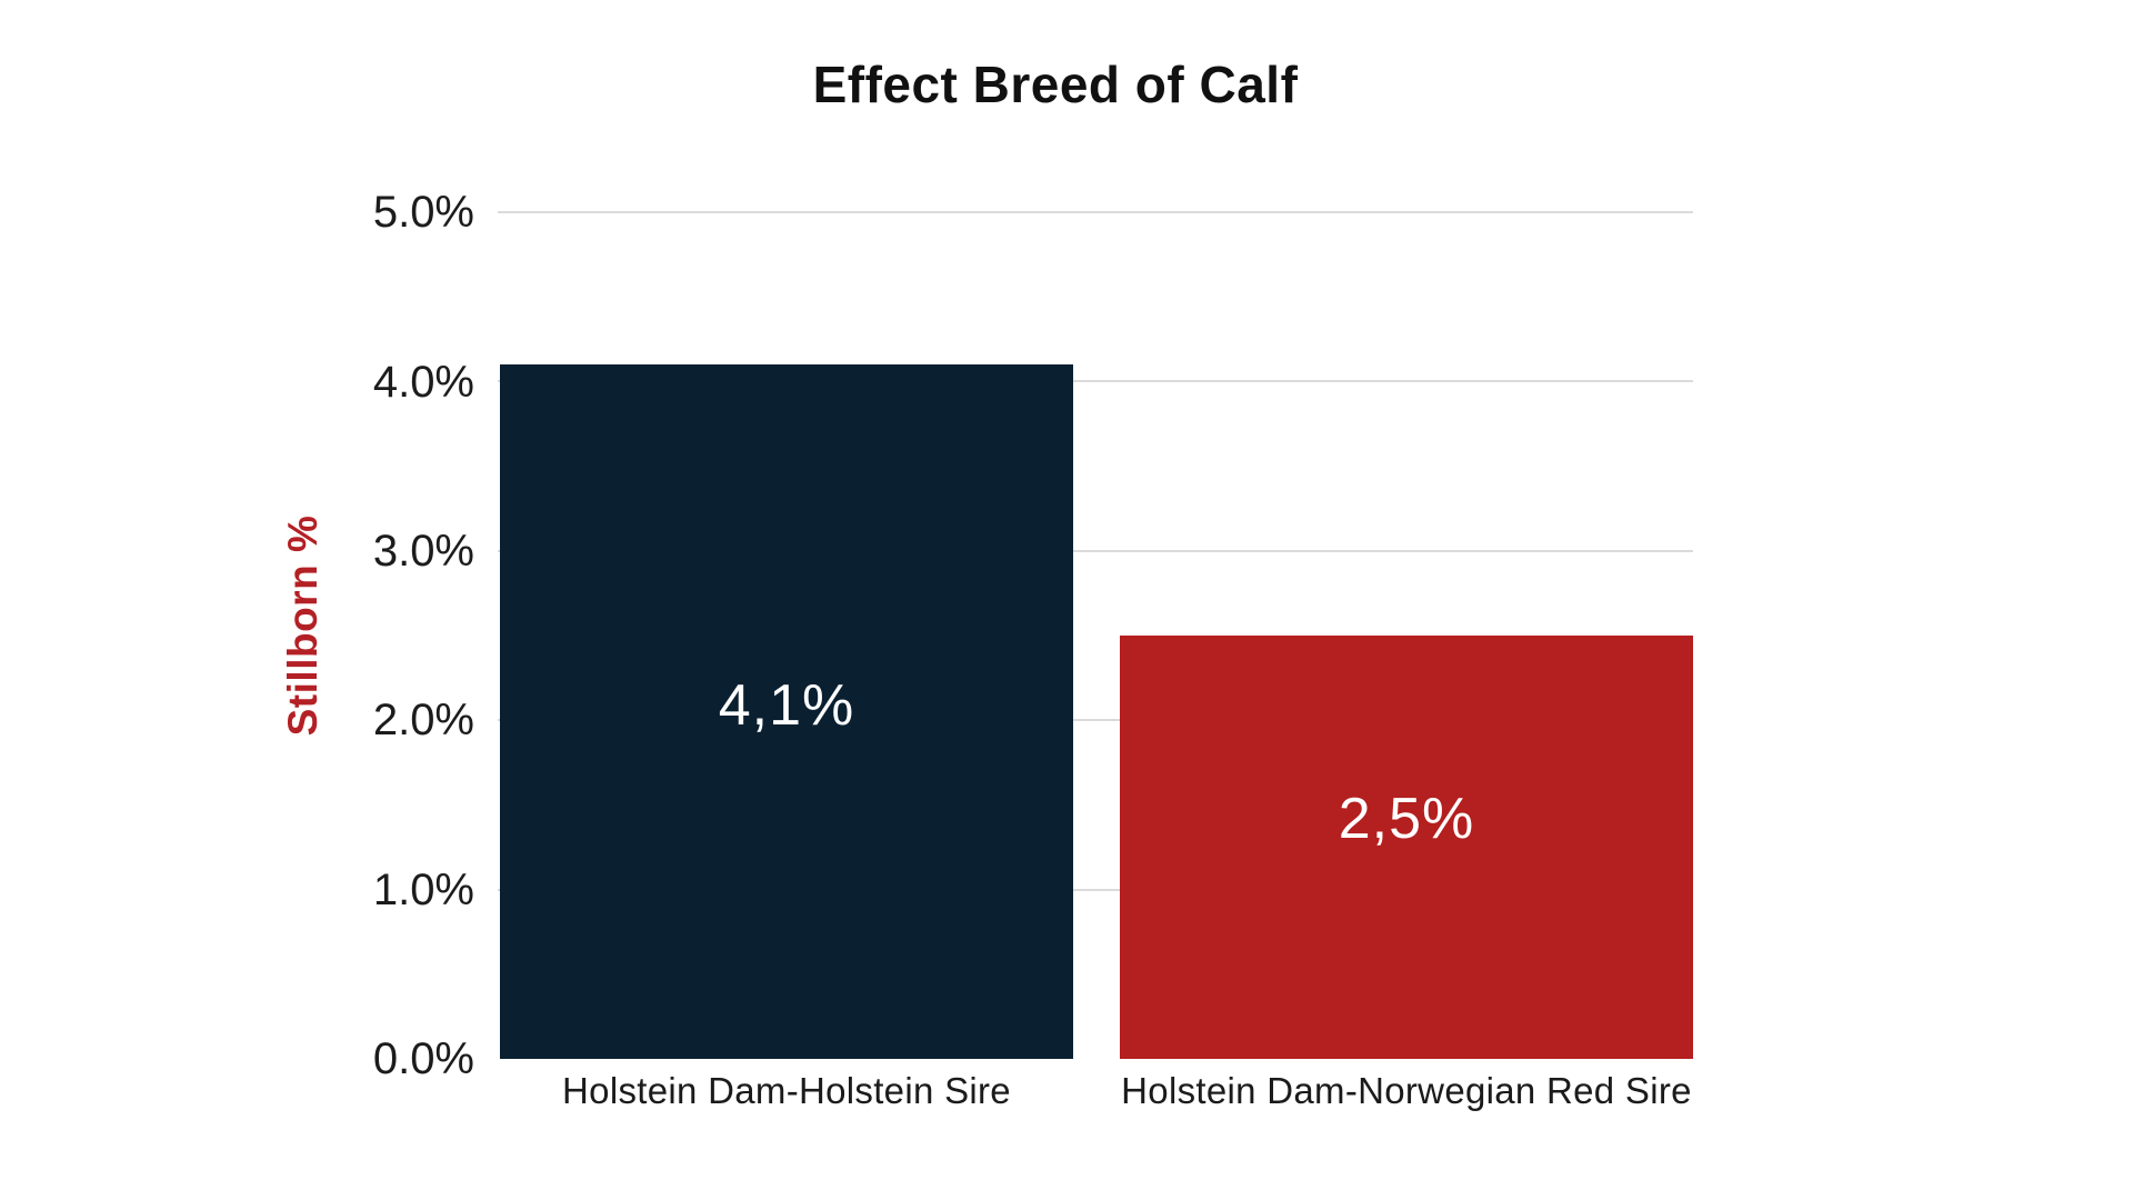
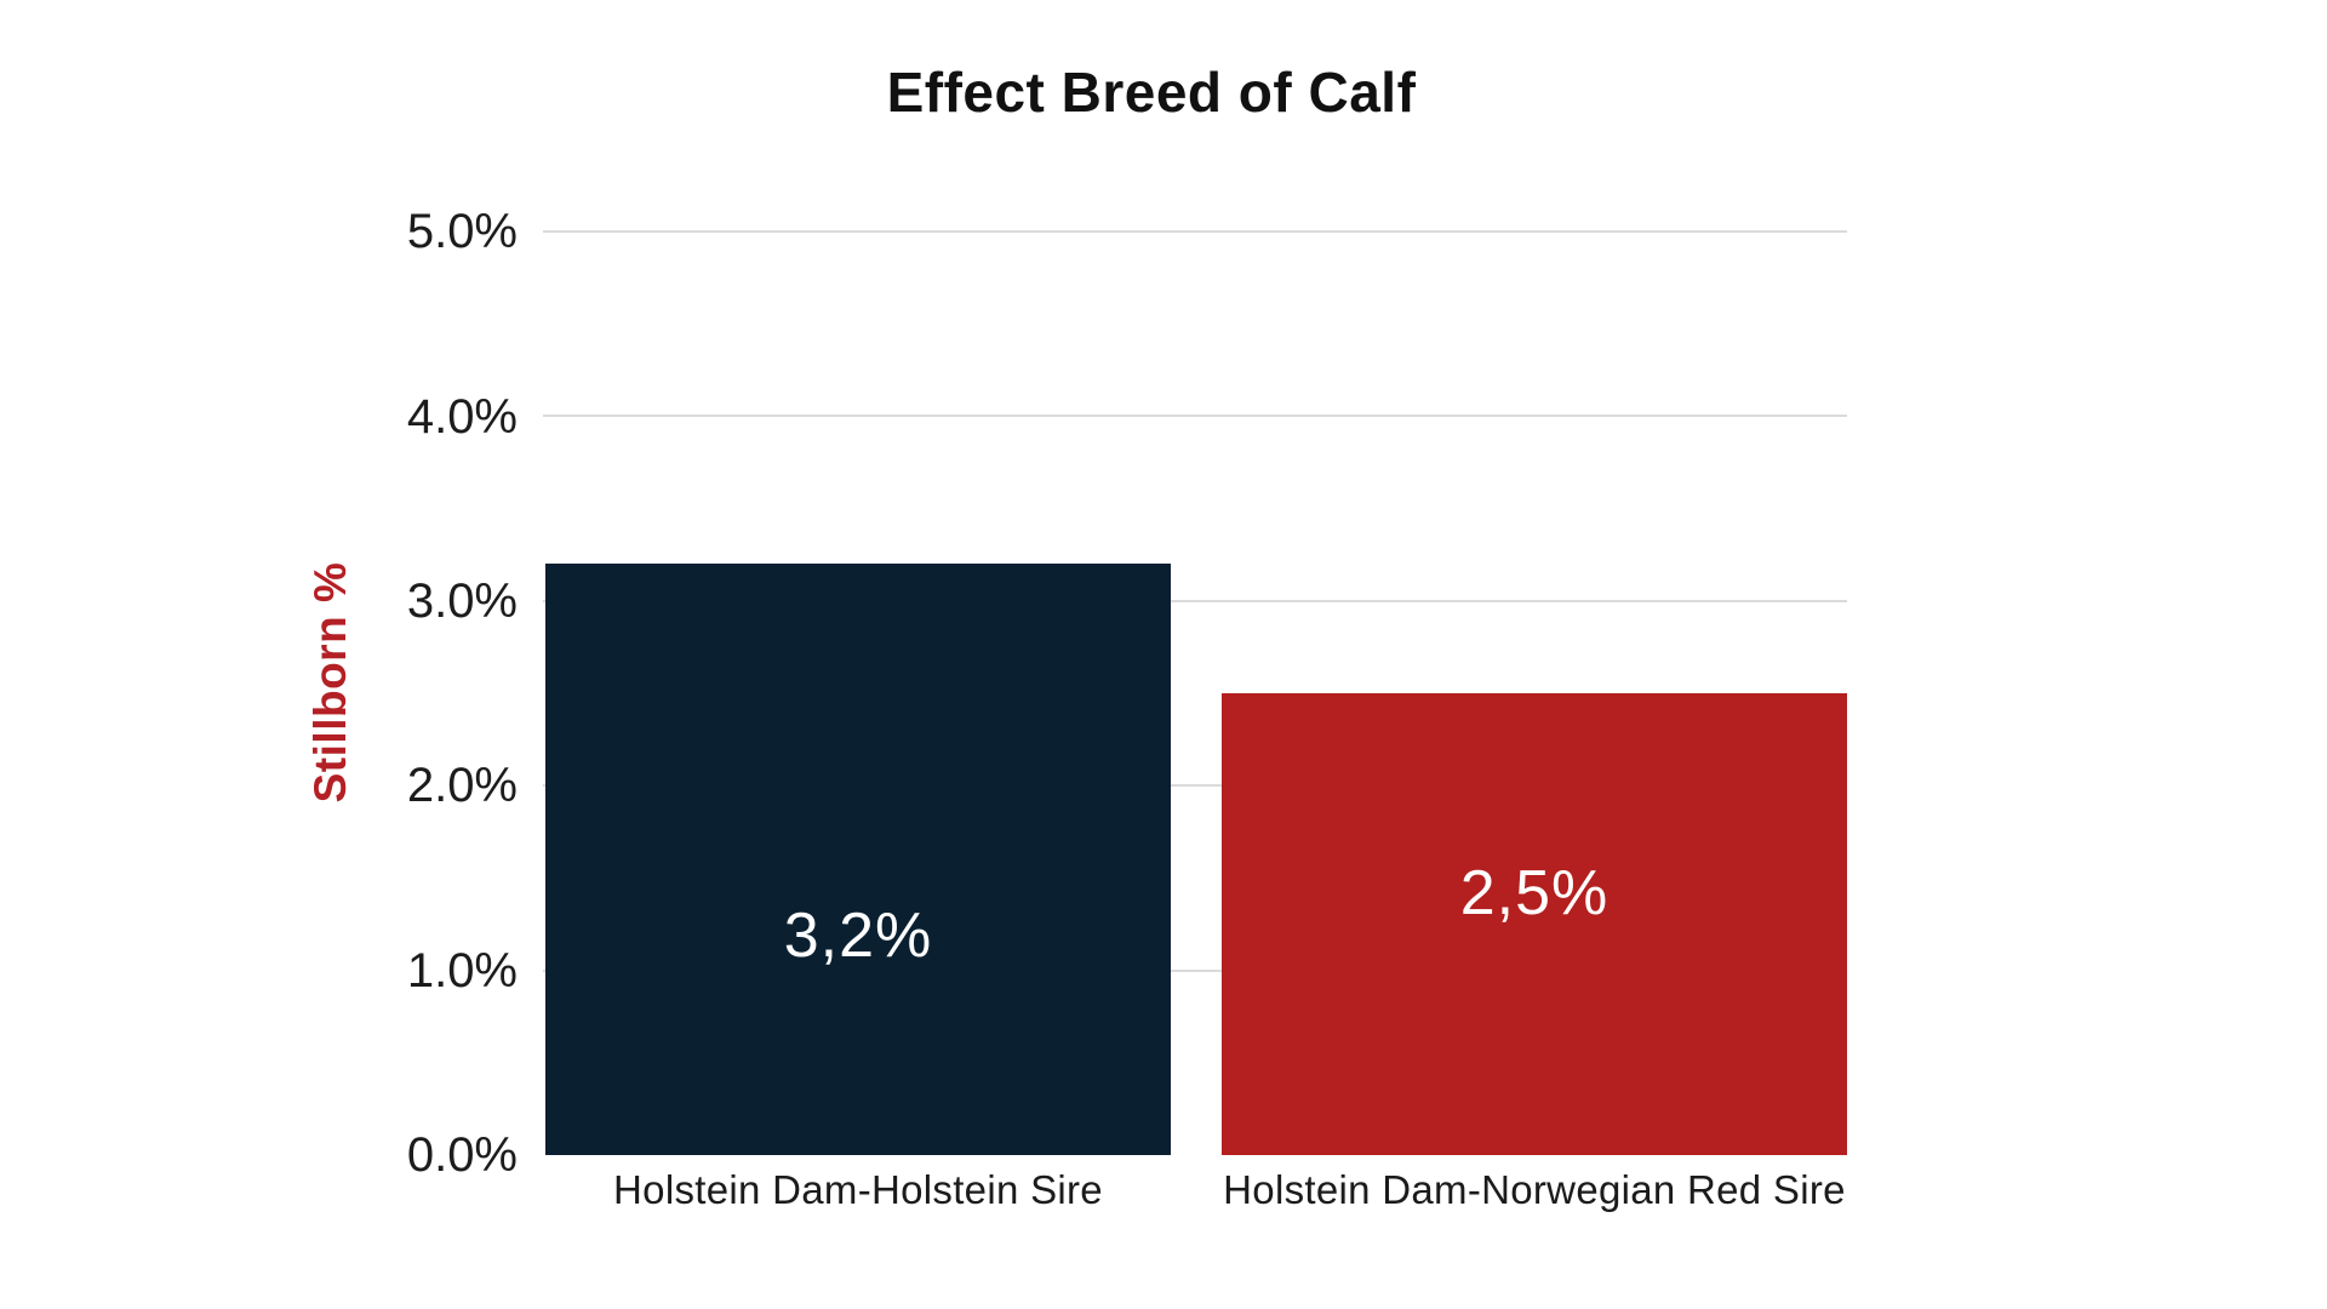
Holstein Dam-Holstein Sire: 4,1% -> 3,2%
